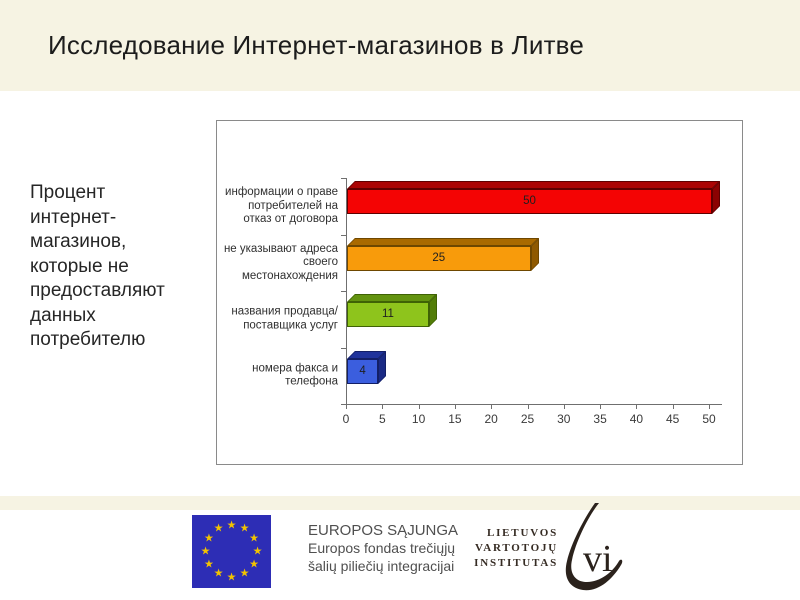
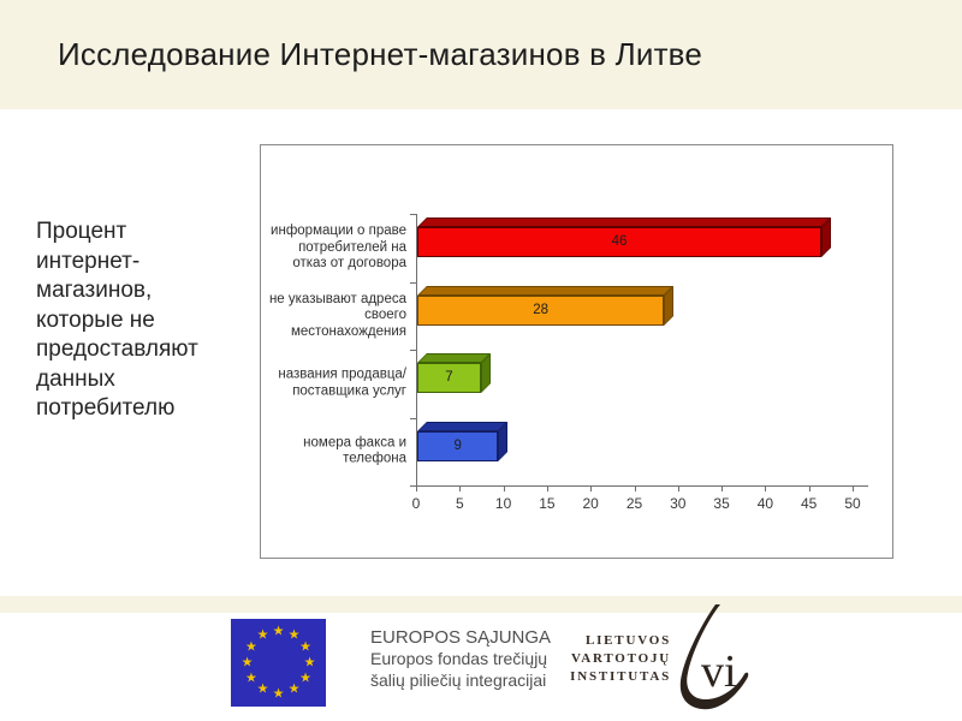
информации о праве потребителей на отказ от договора: 50 -> 46
не указывают адреса своего местонахождения: 25 -> 28
названия продавца/поставщика услуг: 11 -> 7
номера факса и телефона: 4 -> 9
